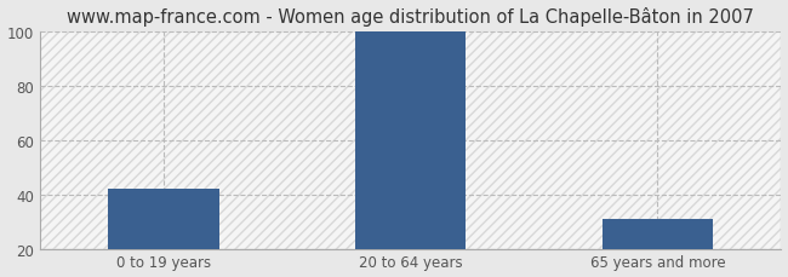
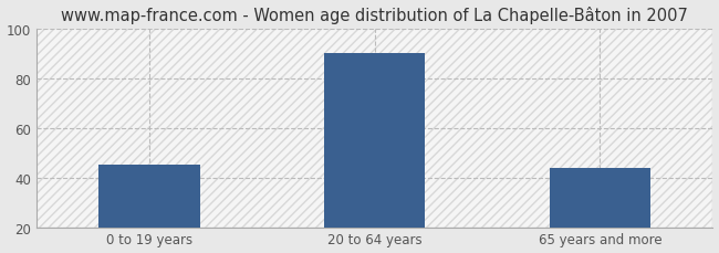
0 to 19 years: 42 -> 45
20 to 64 years: 100 -> 90
65 years and more: 31 -> 44
